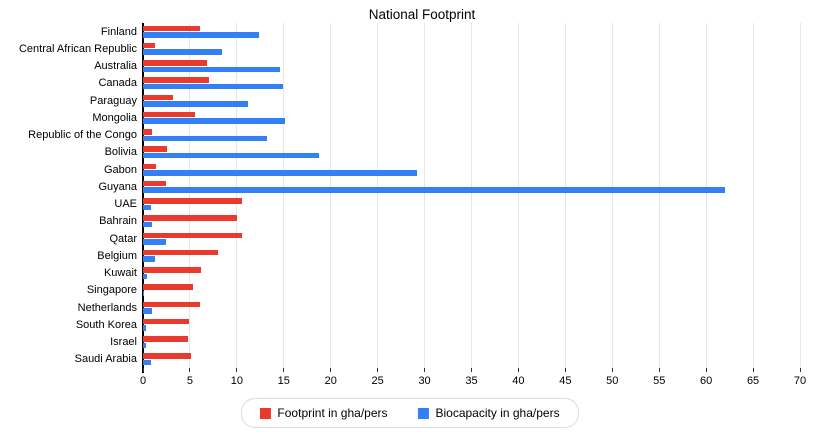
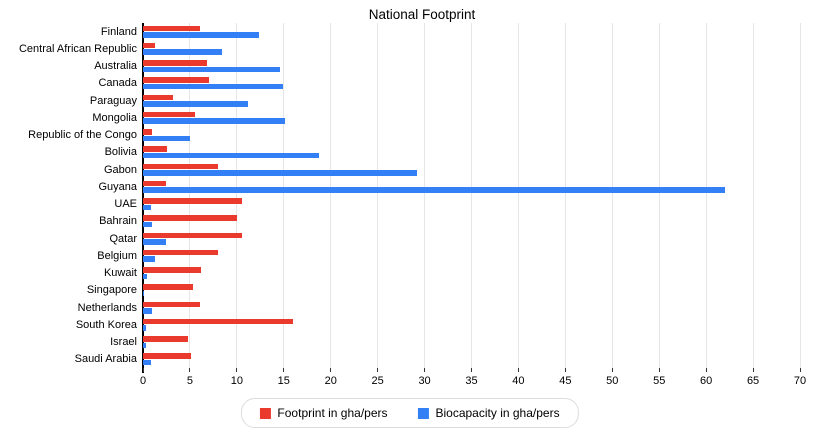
Biocapacity in gha/pers/Republic of the Congo: 13 -> 5
Footprint in gha/pers/Gabon: 1 -> 8
Footprint in gha/pers/South Korea: 5 -> 16
